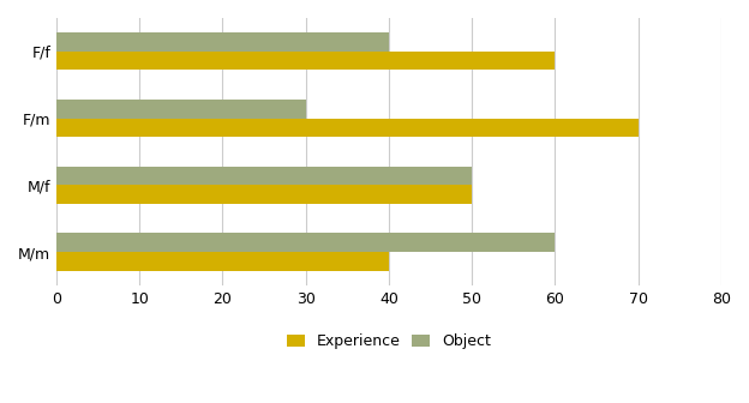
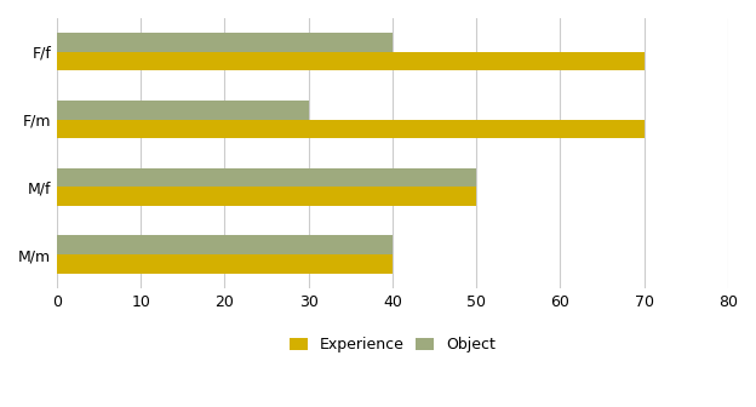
Experience/F/f: 60 -> 70
Object/M/m: 60 -> 40
